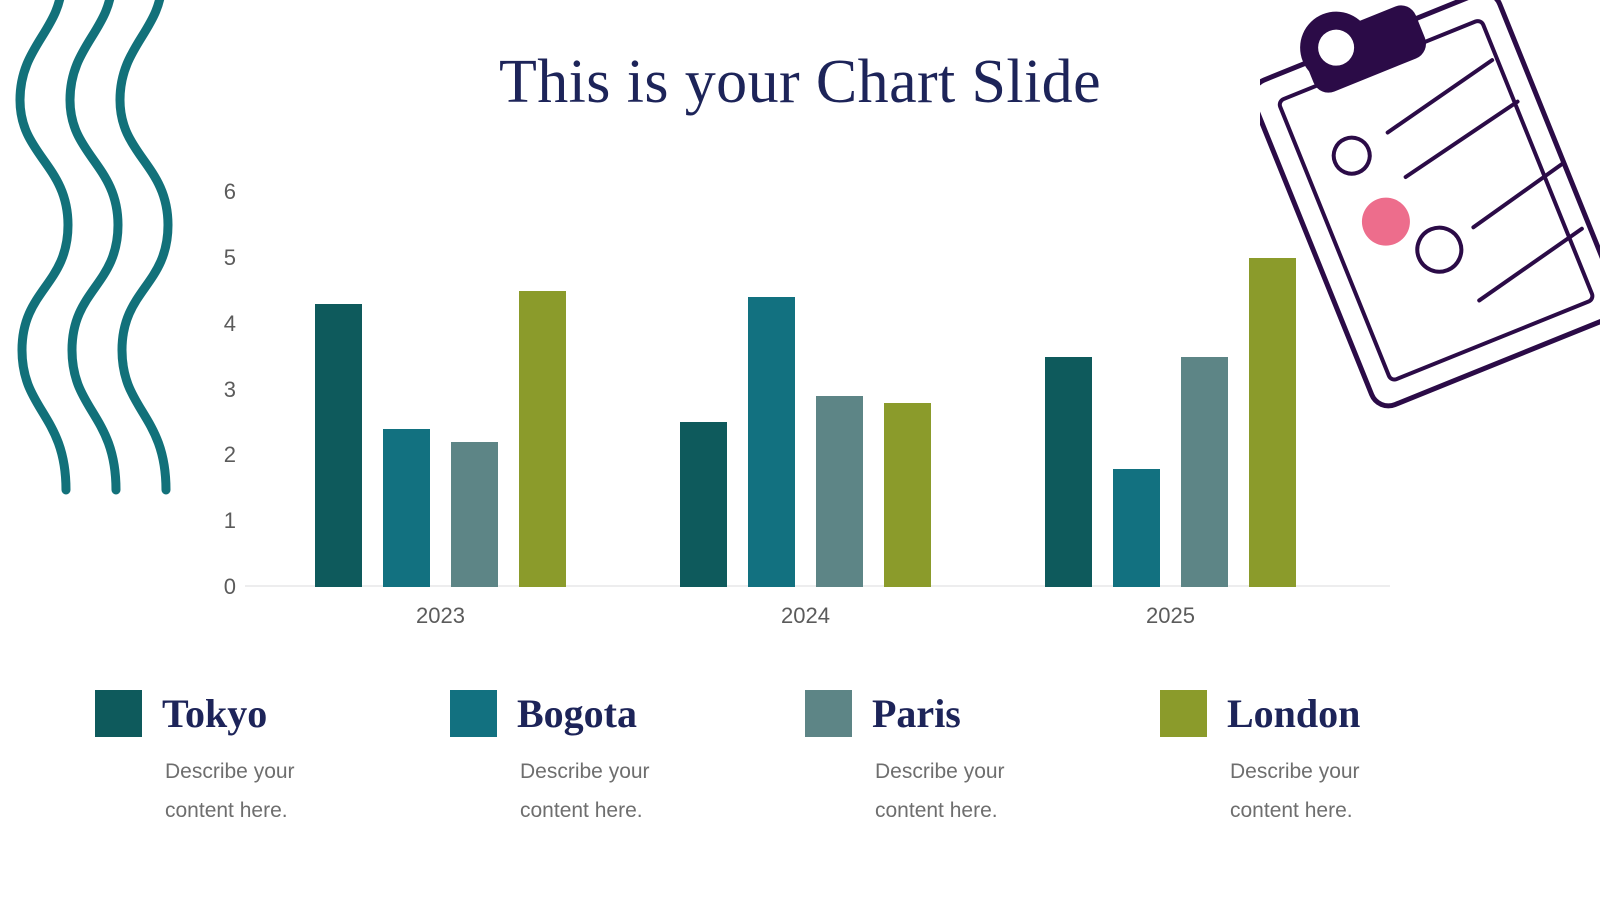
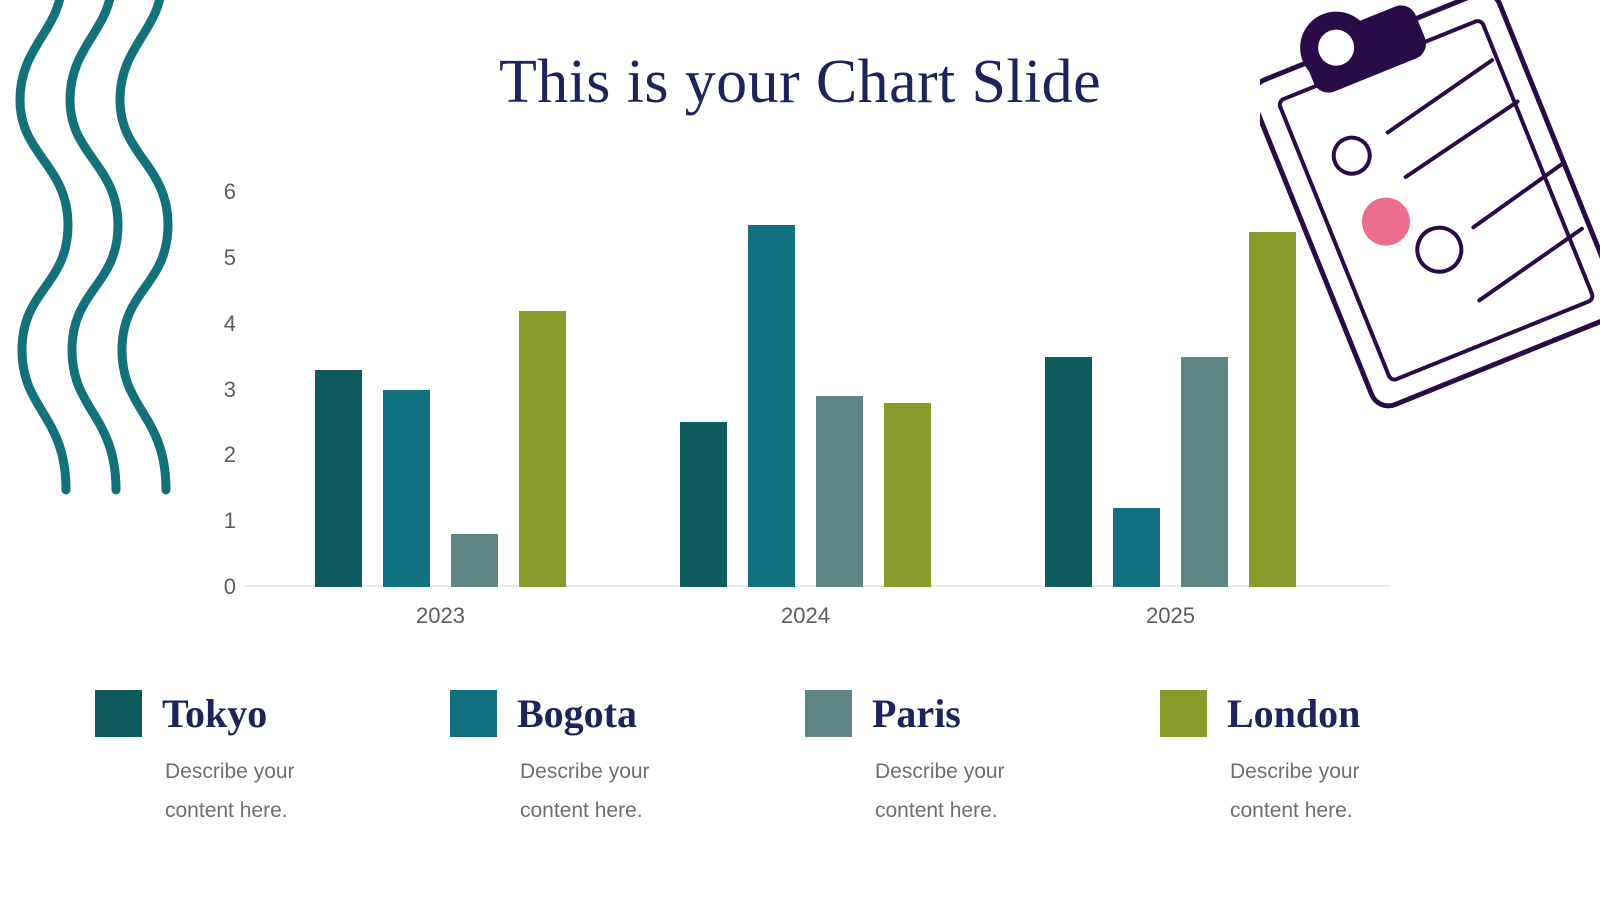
Tokyo/2023: 4.3 -> 3.3
Bogota/2023: 2.4 -> 3.0
Paris/2023: 2.2 -> 0.8
London/2023: 4.5 -> 4.2
Bogota/2024: 4.4 -> 5.5
Bogota/2025: 1.8 -> 1.2
London/2025: 5.0 -> 5.4
